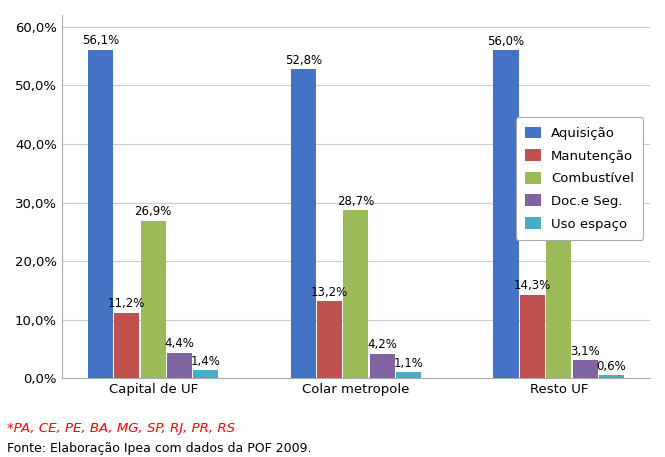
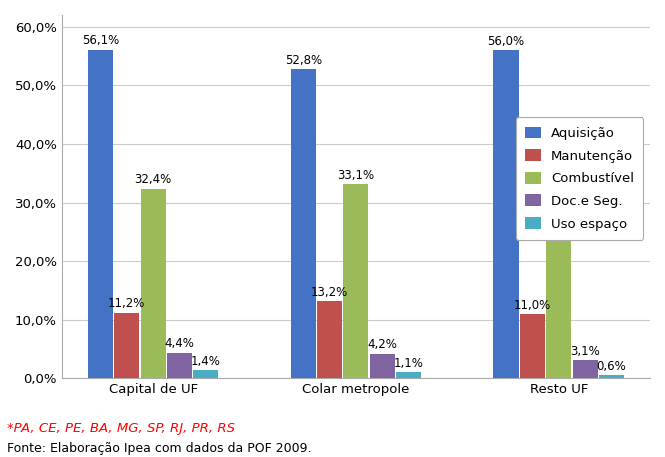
Combustível/Capital de UF: 26,9% -> 32,4%
Combustível/Colar metropole: 28,7% -> 33,1%
Manutenção/Resto UF: 14,3% -> 11,0%
